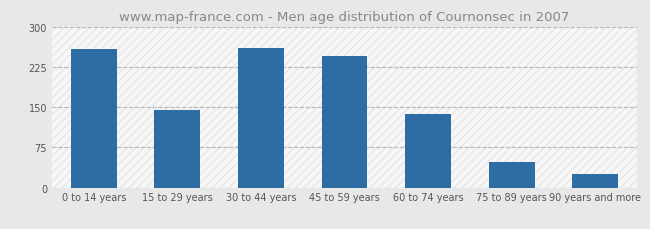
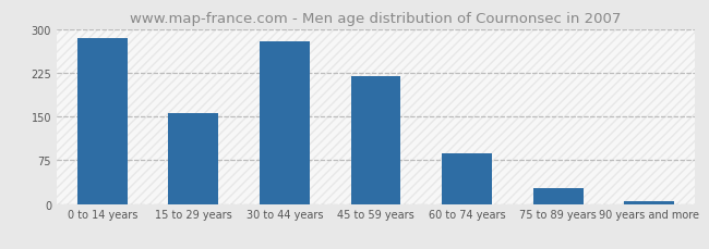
0 to 14 years: 258 -> 284
15 to 29 years: 144 -> 155
30 to 44 years: 260 -> 278
45 to 59 years: 246 -> 219
60 to 74 years: 138 -> 86
75 to 89 years: 48 -> 28
90 years and more: 26 -> 5
